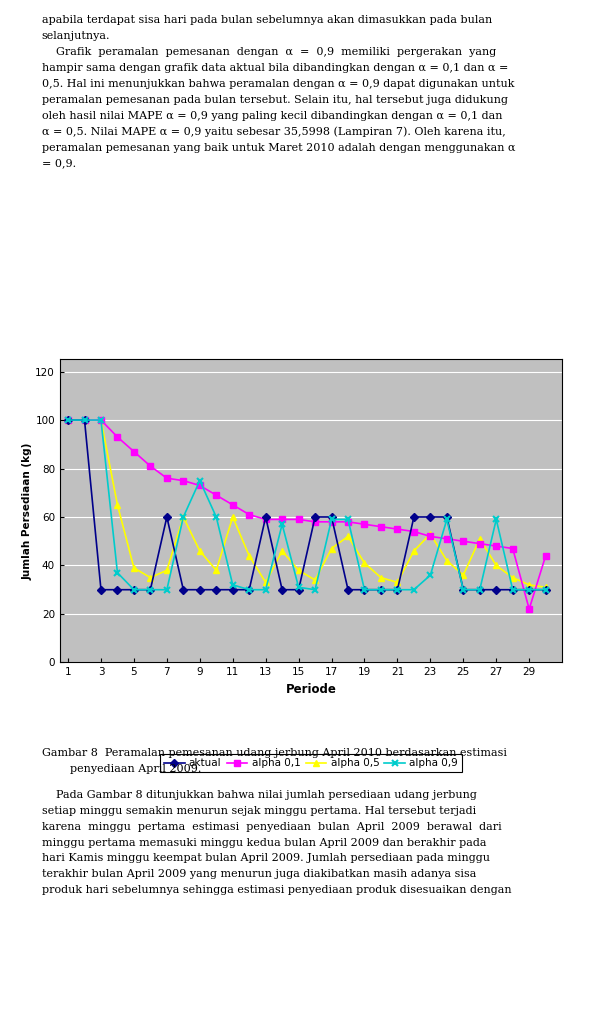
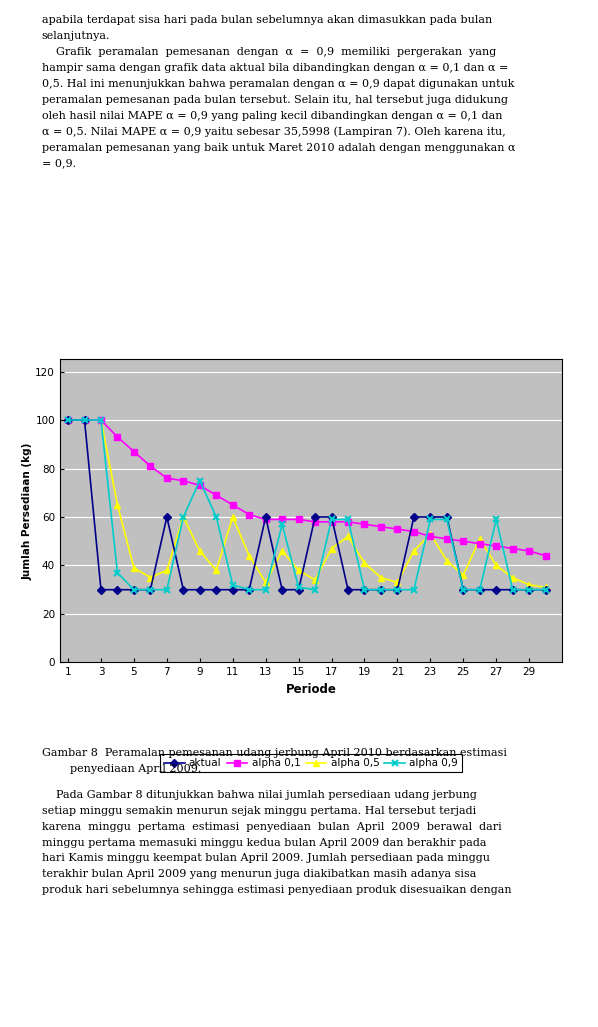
alpha 0,9/23: 36 -> 59
alpha 0,1/29: 22 -> 46
